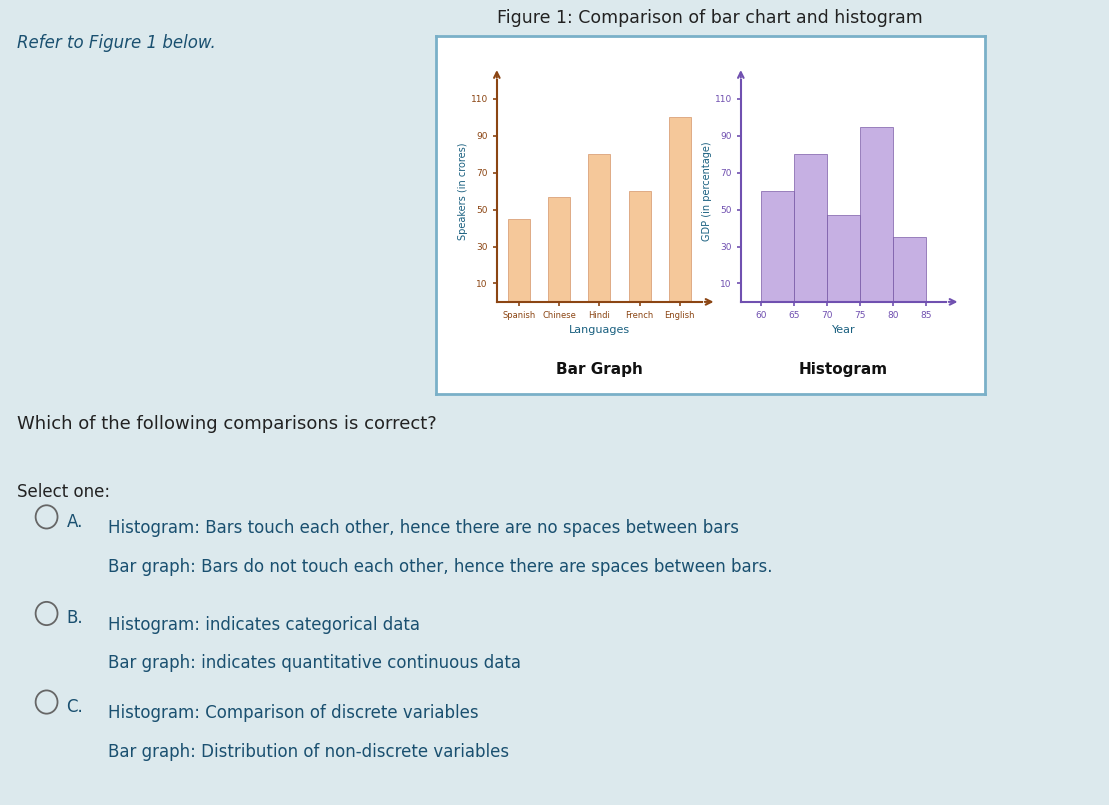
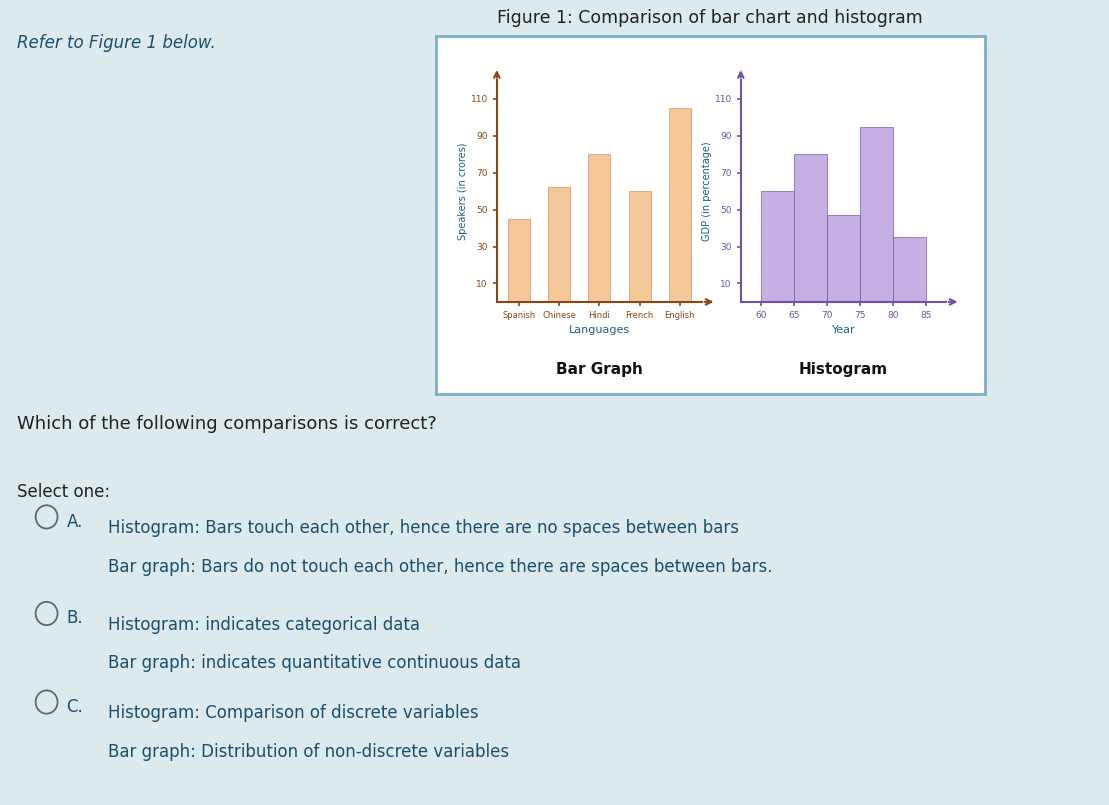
Chinese: 57 -> 62
English: 100 -> 105
